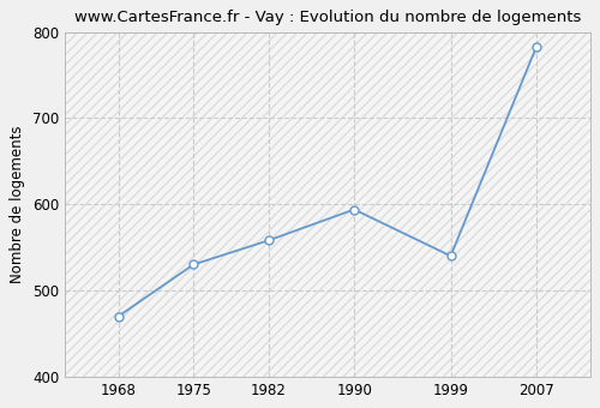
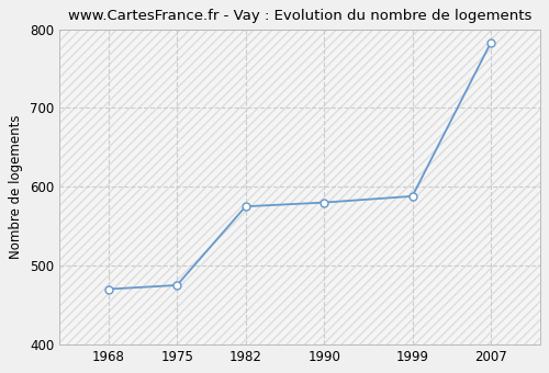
1975: 530 -> 475
1982: 558 -> 575
1990: 594 -> 580
1999: 540 -> 588
